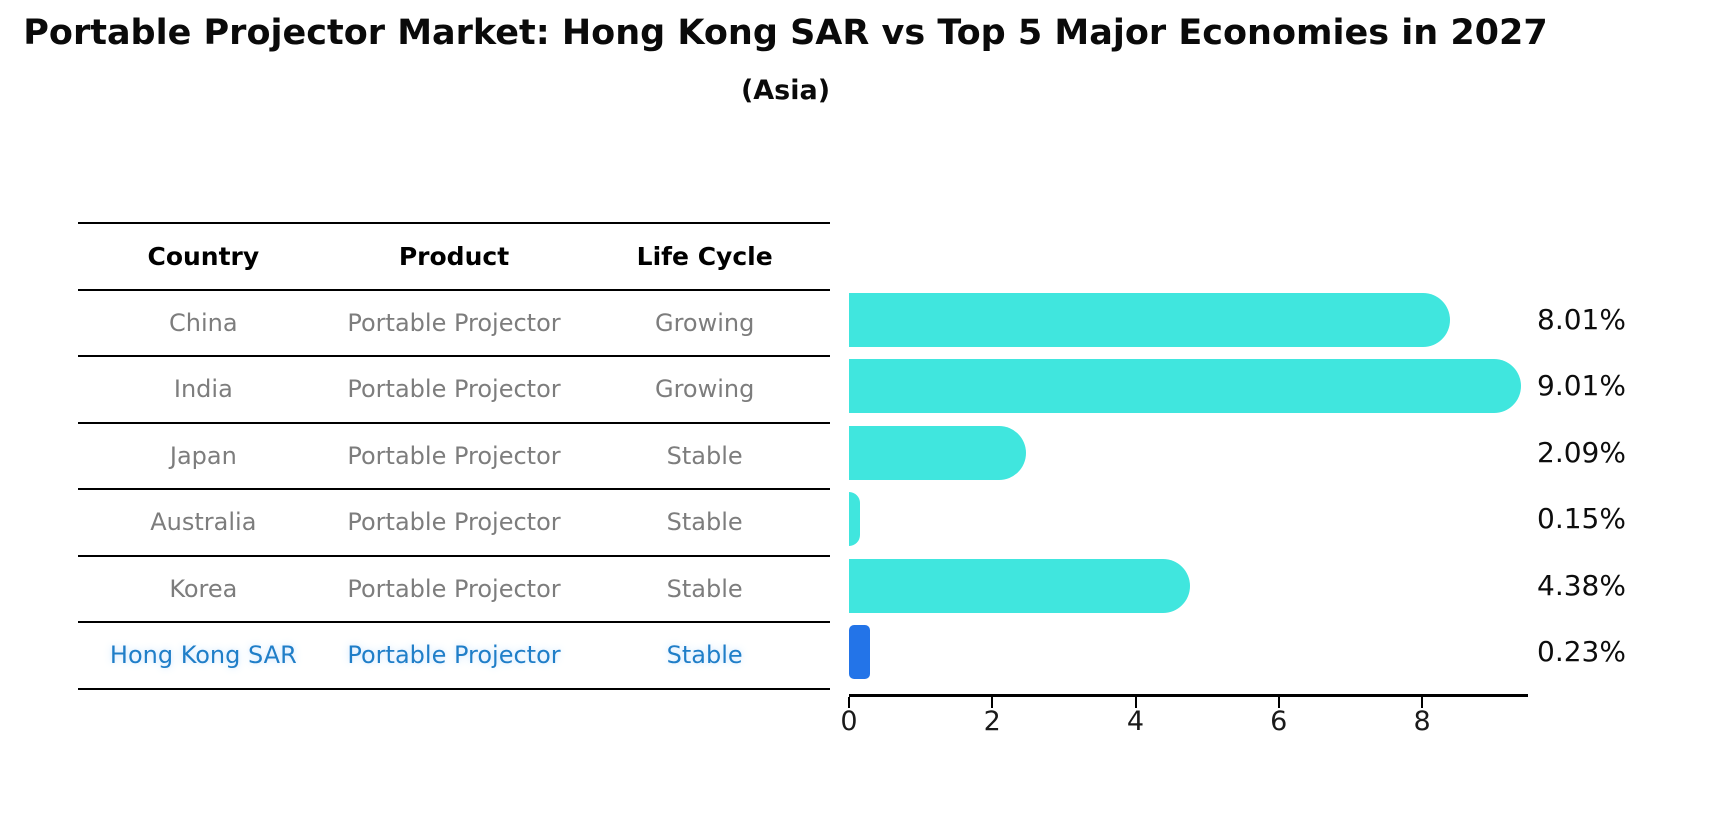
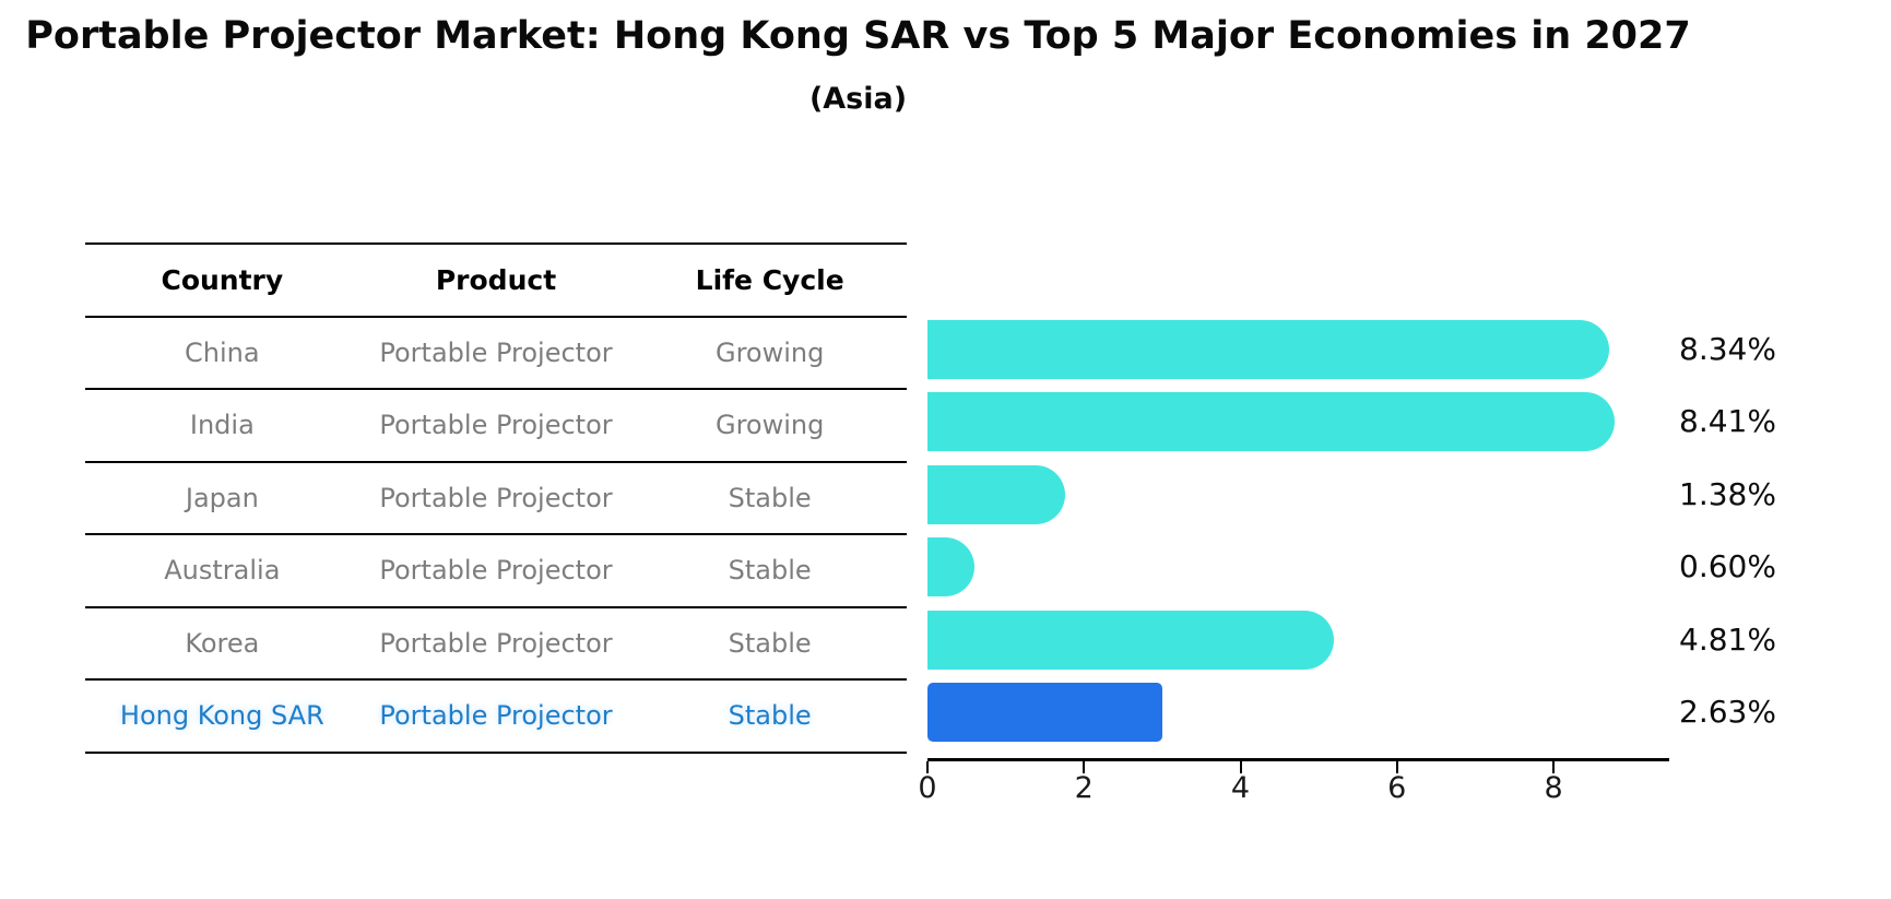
China: 8.01% -> 8.34%
India: 9.01% -> 8.41%
Japan: 2.09% -> 1.38%
Australia: 0.15% -> 0.60%
Korea: 4.38% -> 4.81%
Hong Kong SAR: 0.23% -> 2.63%
